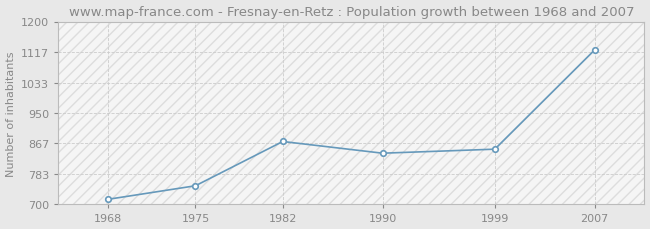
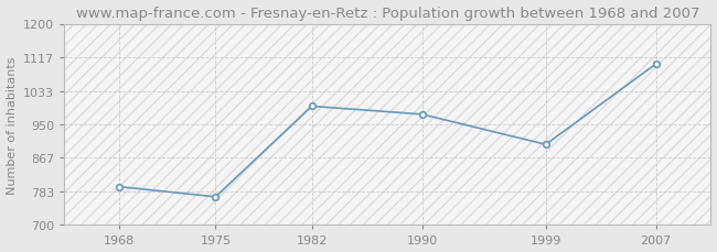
1968: 714 -> 795
1975: 751 -> 770
1982: 872 -> 995
1990: 840 -> 975
1999: 851 -> 900
2007: 1122 -> 1100
